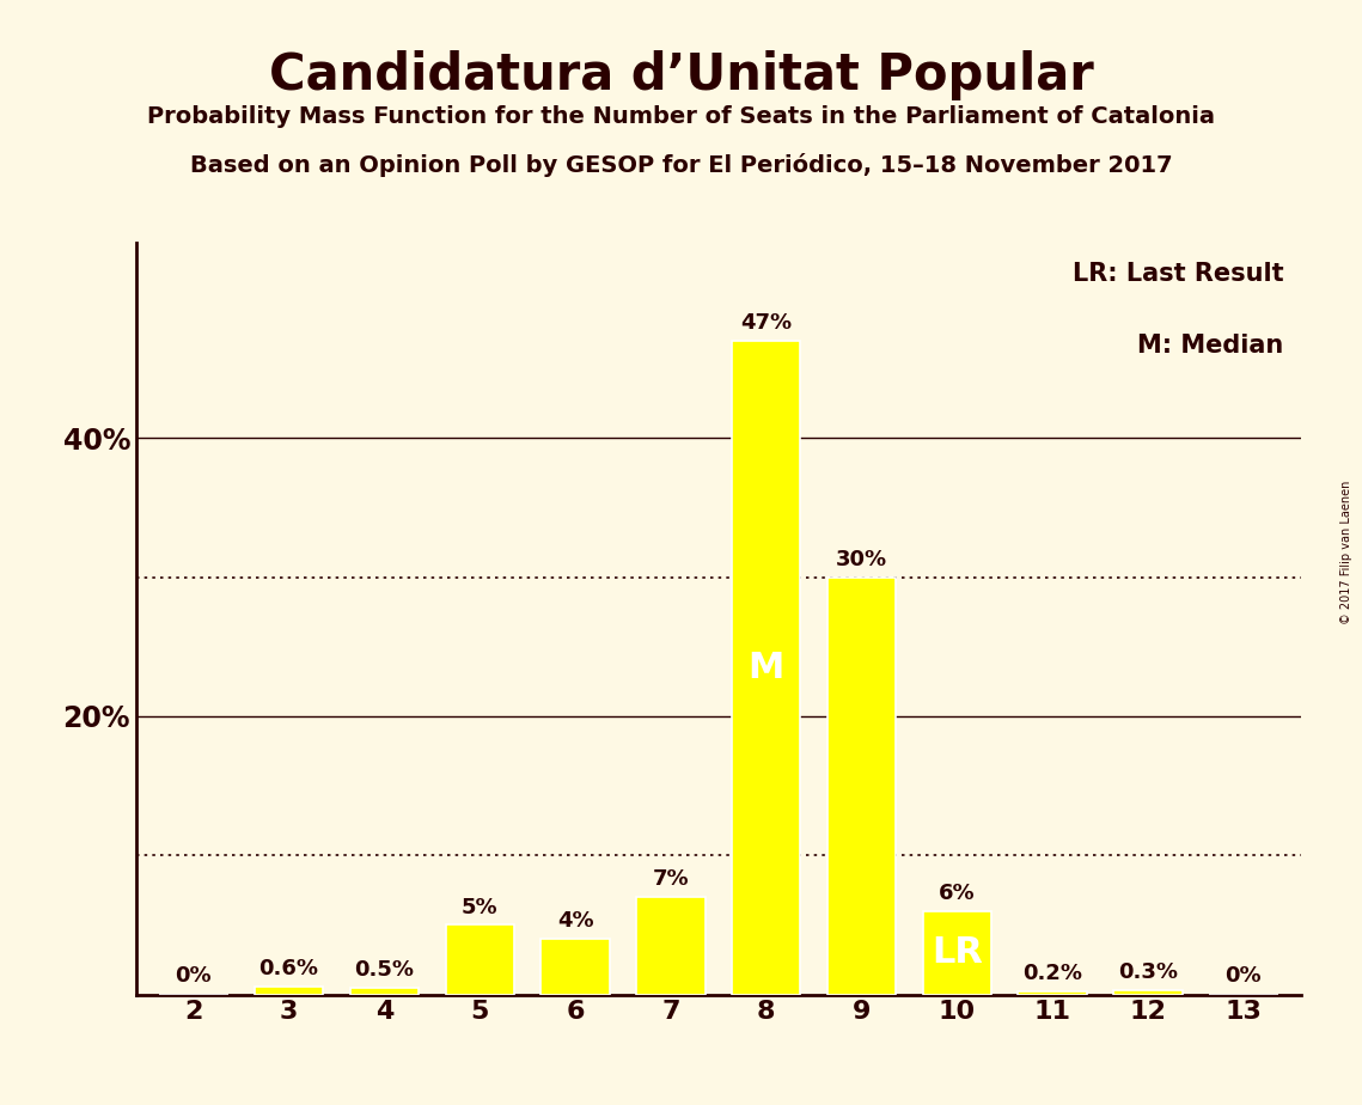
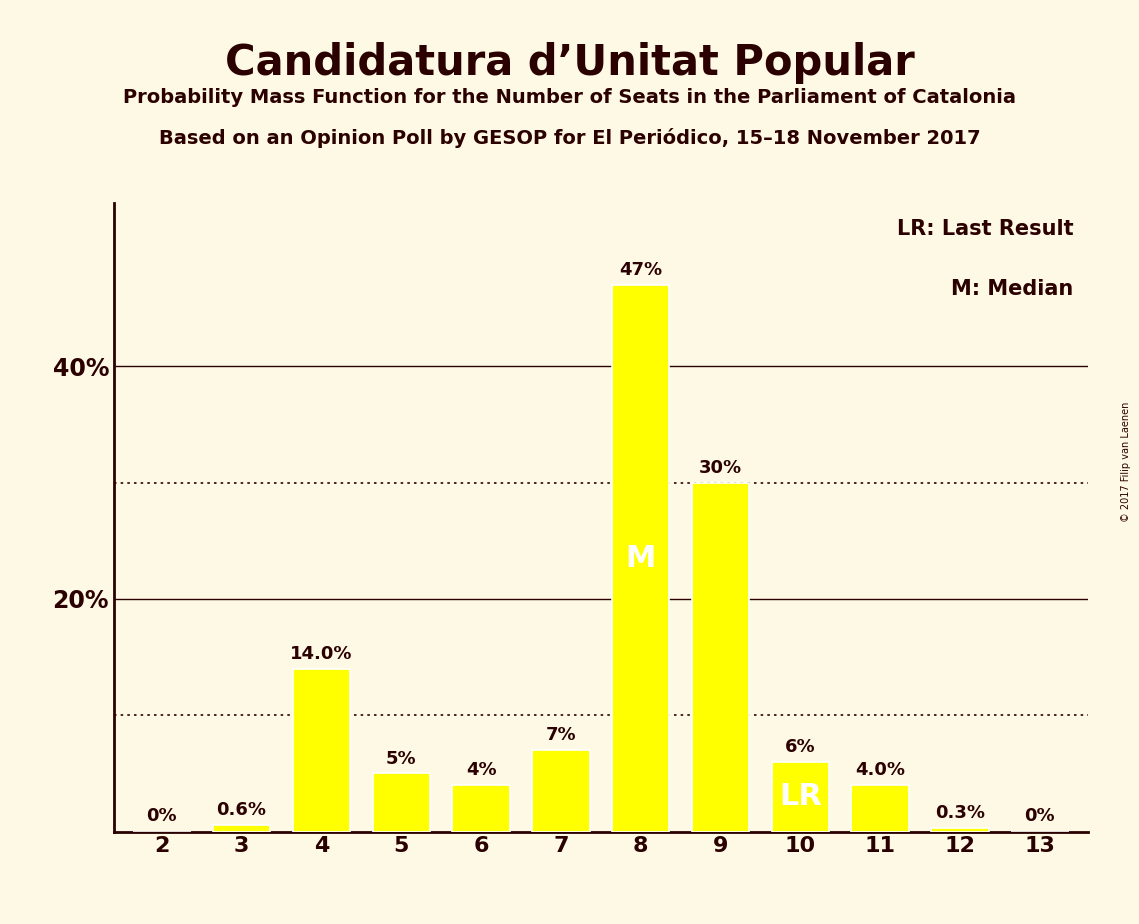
4: 0.5% -> 14.0%
11: 0.2% -> 4.0%
